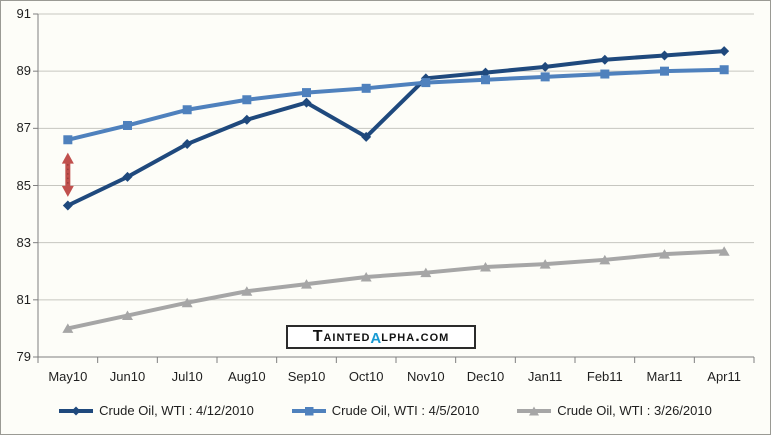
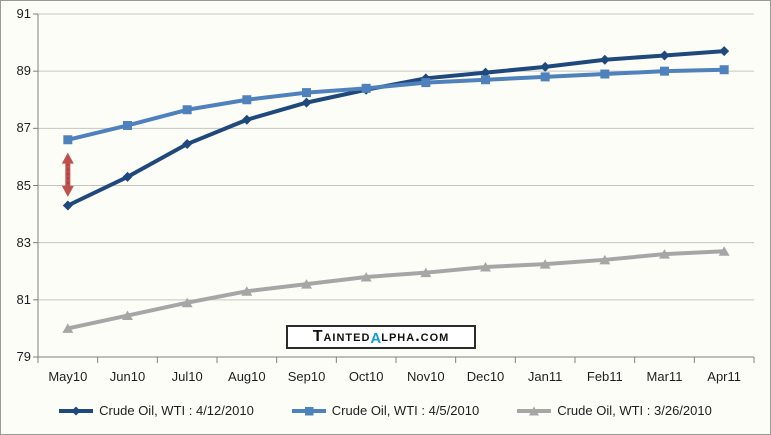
Crude Oil, WTI : 4/12/2010/Oct10: 86.7 -> 88.3
